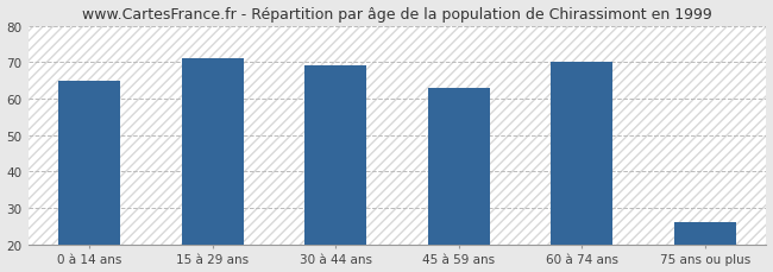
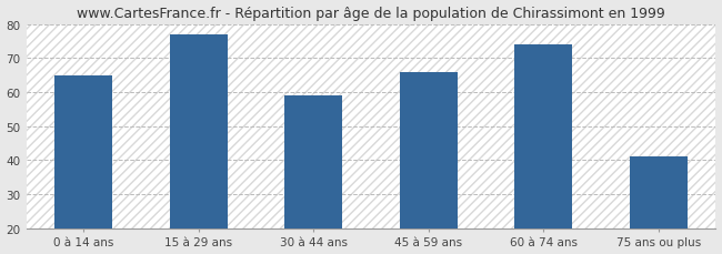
15 à 29 ans: 71 -> 77
30 à 44 ans: 69 -> 59
45 à 59 ans: 63 -> 66
60 à 74 ans: 70 -> 74
75 ans ou plus: 26 -> 41
